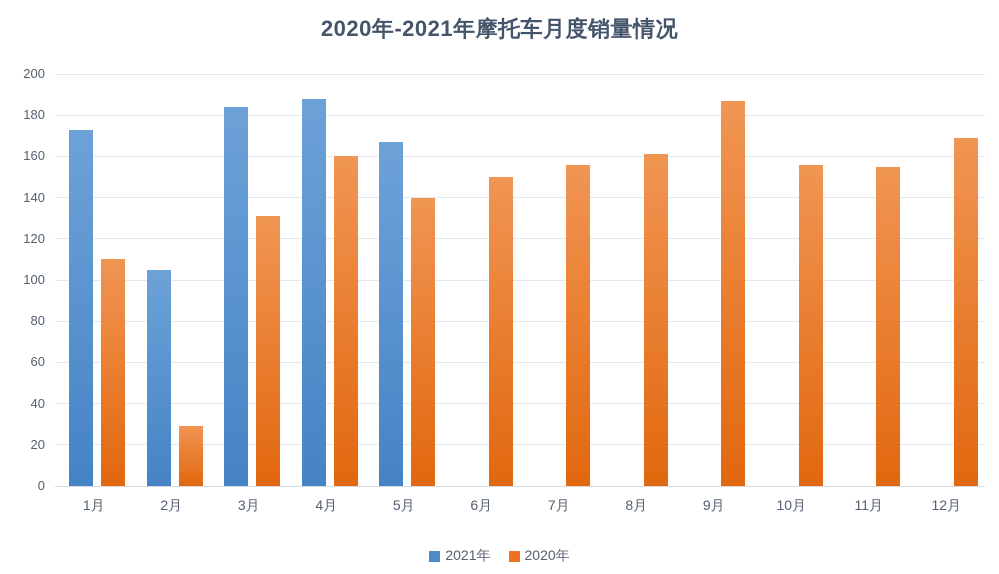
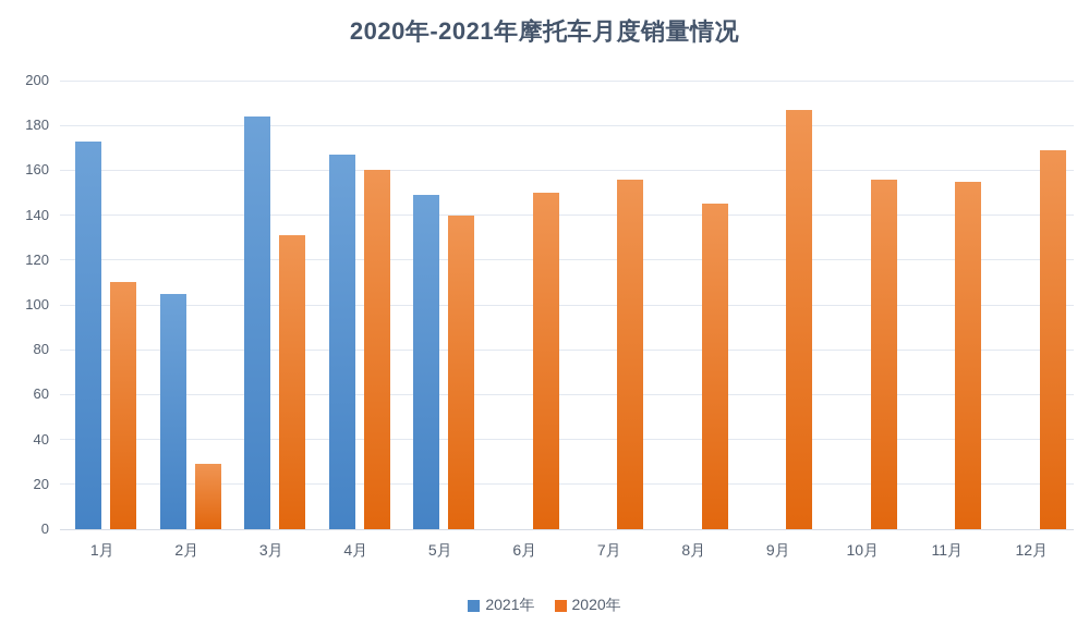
2021年/4月: 188 -> 167
2021年/5月: 167 -> 149
2020年/8月: 161 -> 145
